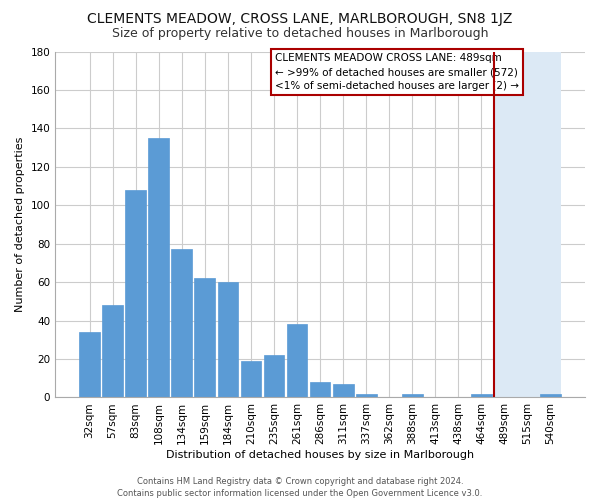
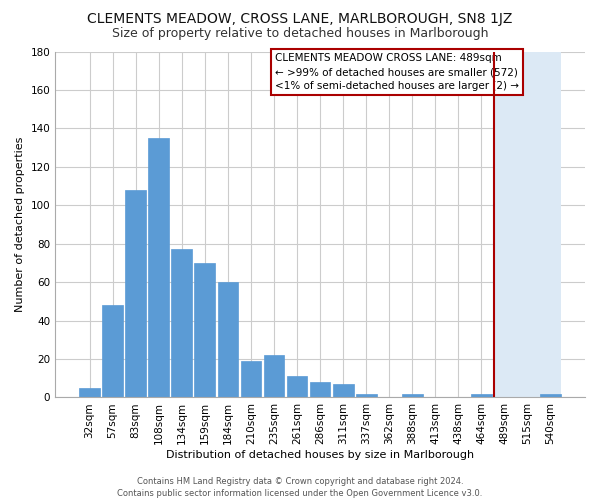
32sqm: 34 -> 5
159sqm: 62 -> 70
261sqm: 38 -> 11
